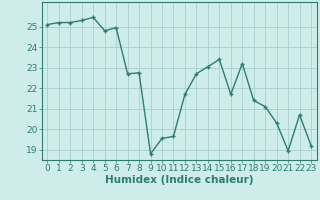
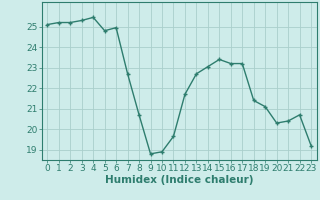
8: 22.75 -> 20.70
10: 19.55 -> 18.90
16: 21.70 -> 23.20
21: 18.95 -> 20.40
